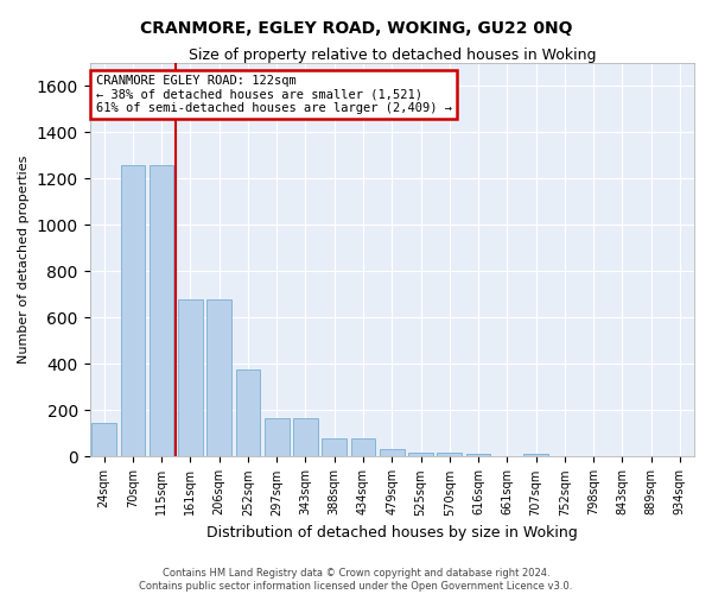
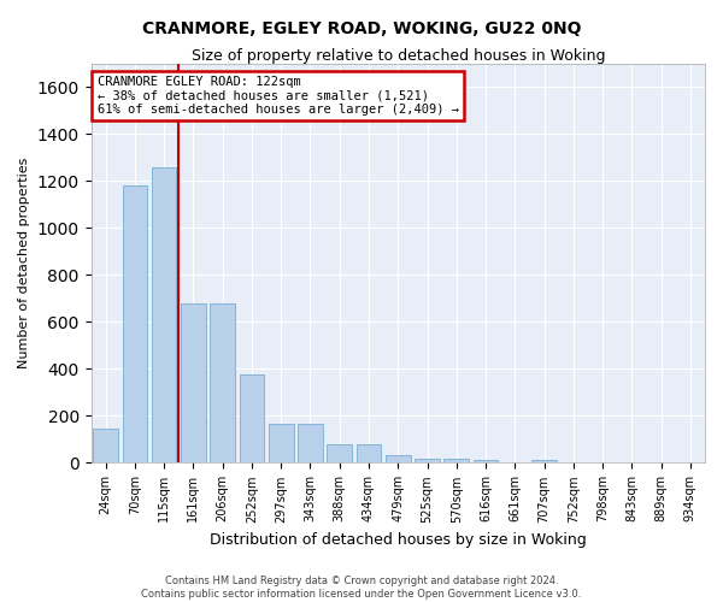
70sqm: 1260 -> 1180
